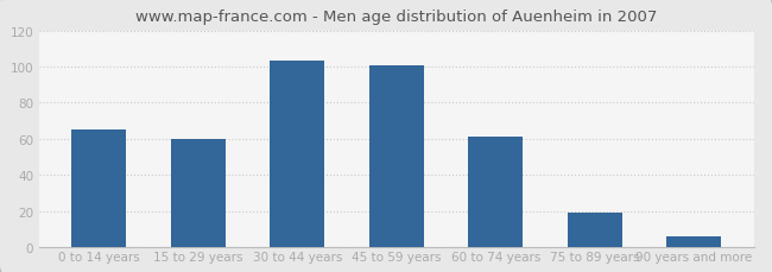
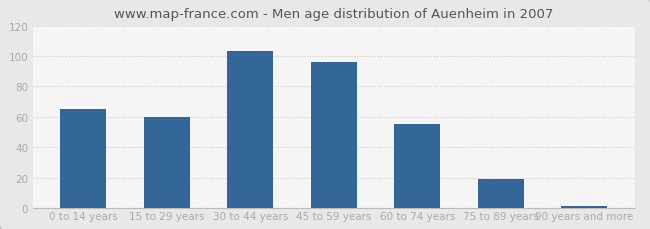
45 to 59 years: 101 -> 96
60 to 74 years: 61 -> 55
90 years and more: 6 -> 1
